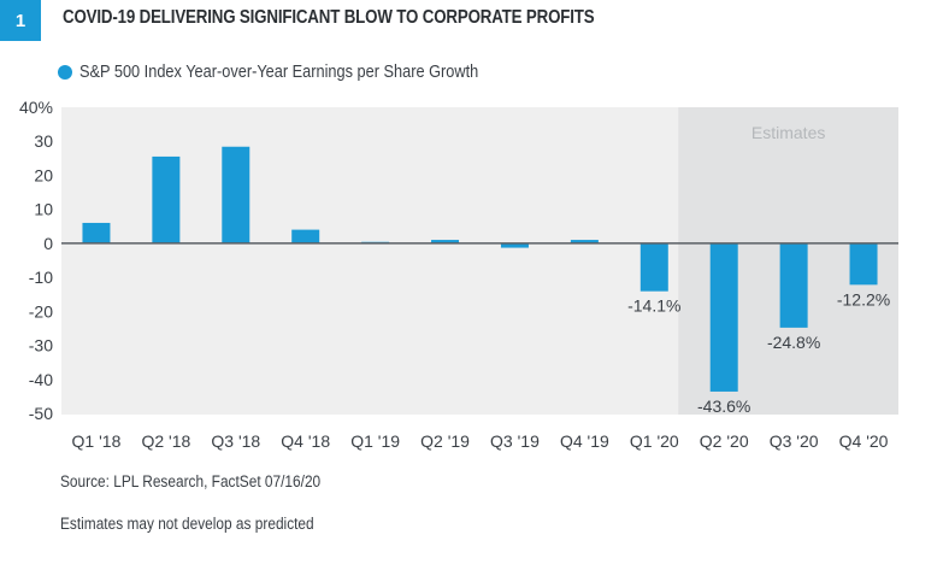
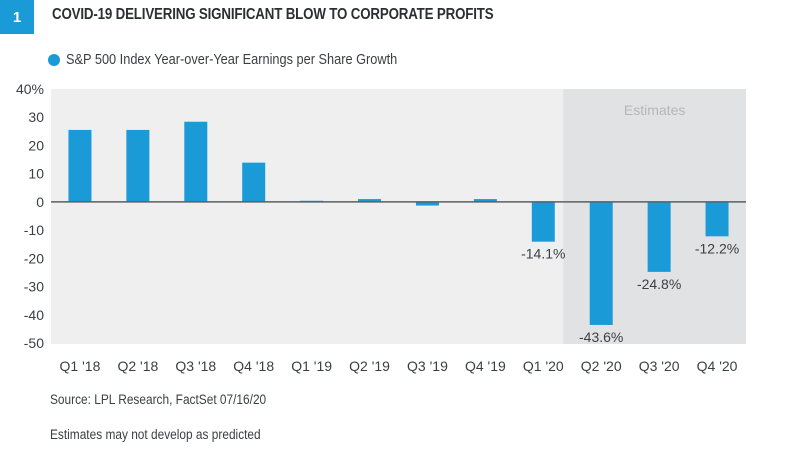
Q1 '18: 6% -> 26%
Q4 '18: 4% -> 14%
